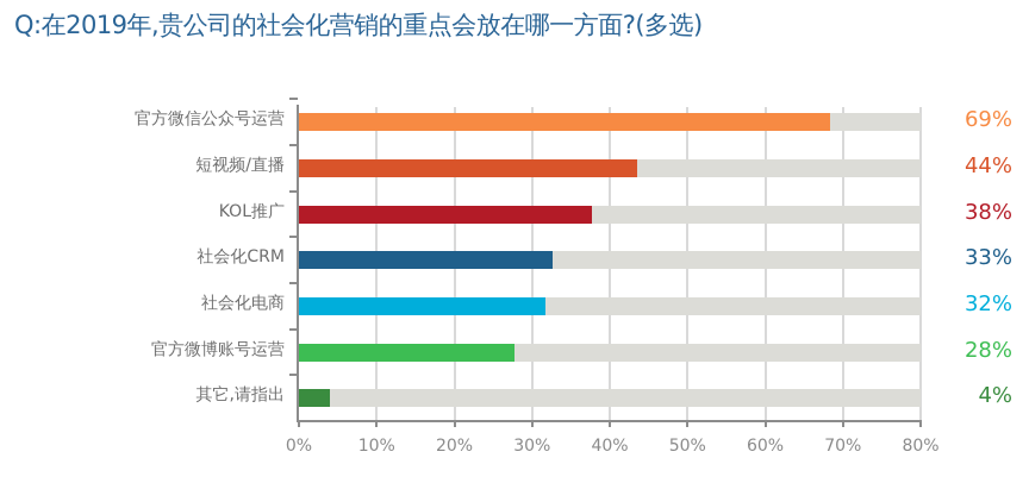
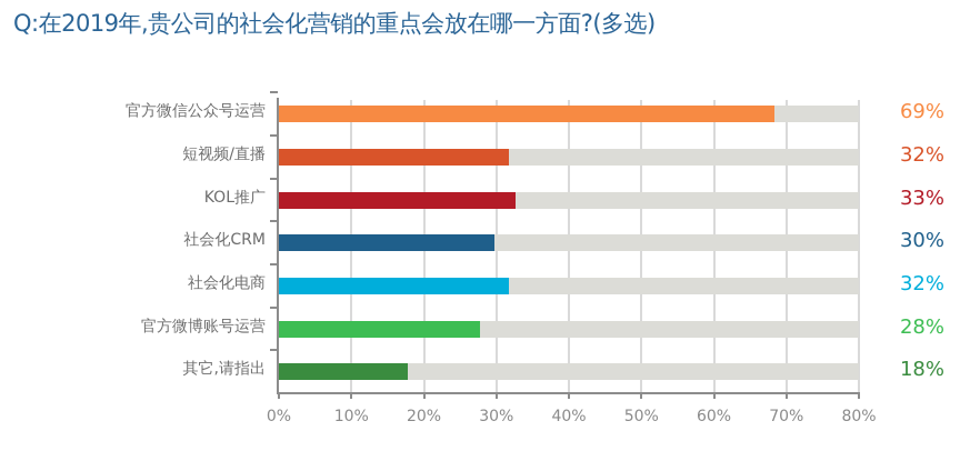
短视频/直播: 44% -> 32%
KOL推广: 38% -> 33%
社会化CRM: 33% -> 30%
其它,请指出: 4% -> 18%
